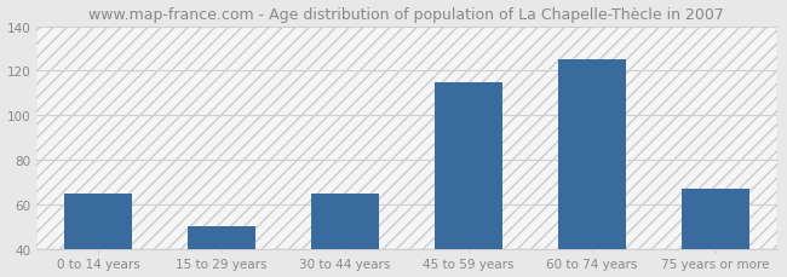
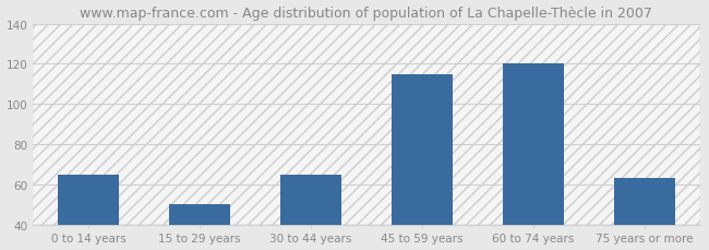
60 to 74 years: 125 -> 120
75 years or more: 67 -> 63
